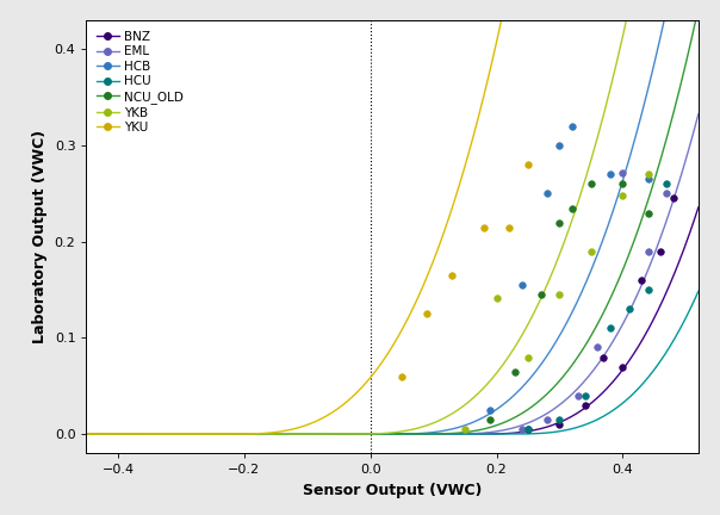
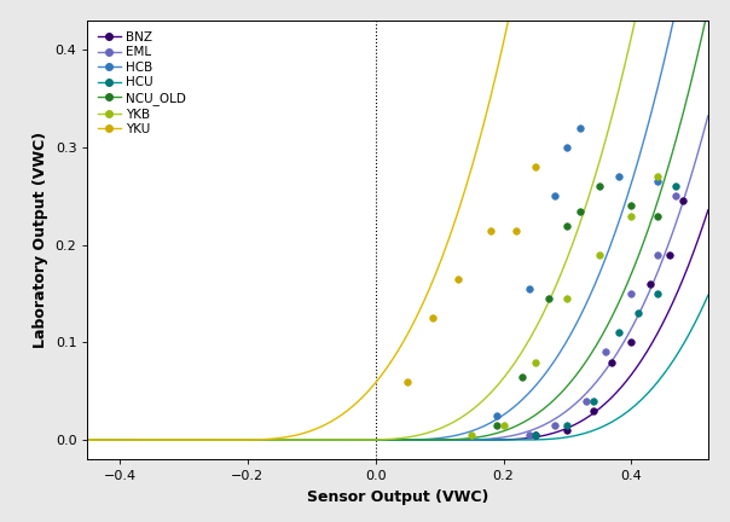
YKB/0.2: 0.142 -> 0.015
BNZ/0.4: 0.070 -> 0.100
EML/0.4: 0.272 -> 0.150
NCU_OLD/0.4: 0.260 -> 0.240
YKB/0.4: 0.248 -> 0.230
